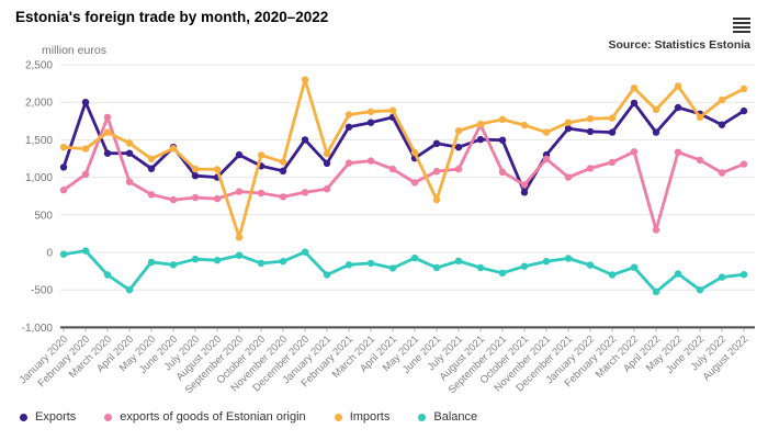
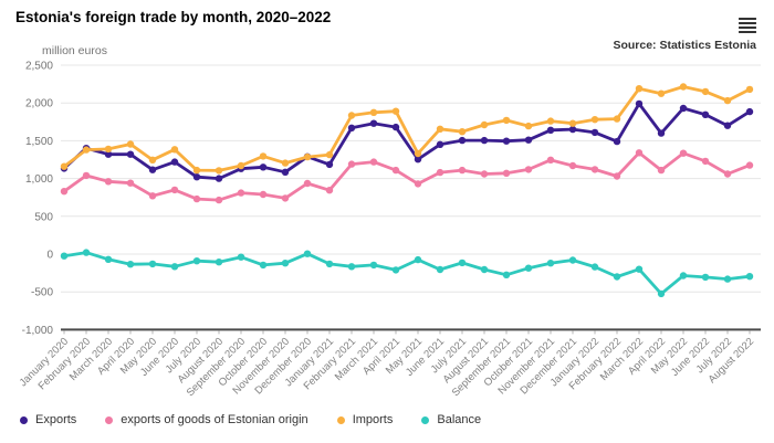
Imports/January 2020: 1400 -> 1200
Exports/February 2020: 2000 -> 1400
exports of goods of Estonian origin/March 2020: 1800 -> 1000
Imports/March 2020: 1600 -> 1400
Balance/March 2020: -300 -> -100
Balance/April 2020: -500 -> -100
Exports/June 2020: 1400 -> 1200
exports of goods of Estonian origin/June 2020: 700 -> 800
Exports/September 2020: 1300 -> 1100
Imports/September 2020: 200 -> 1200
Exports/December 2020: 1500 -> 1300
exports of goods of Estonian origin/December 2020: 800 -> 900
Imports/December 2020: 2300 -> 1300
Balance/January 2021: -300 -> -100
Exports/April 2021: 1800 -> 1700
Imports/June 2021: 700 -> 1700
Exports/July 2021: 1400 -> 1500
exports of goods of Estonian origin/August 2021: 1700 -> 1100
Exports/October 2021: 800 -> 1500
exports of goods of Estonian origin/October 2021: 900 -> 1100
Exports/November 2021: 1300 -> 1600
Imports/November 2021: 1600 -> 1800
exports of goods of Estonian origin/December 2021: 1000 -> 1200
Exports/February 2022: 1600 -> 1500
exports of goods of Estonian origin/February 2022: 1200 -> 1000
exports of goods of Estonian origin/April 2022: 300 -> 1100
Imports/April 2022: 1900 -> 2100
Imports/June 2022: 1800 -> 2200
Balance/June 2022: -500 -> -300
